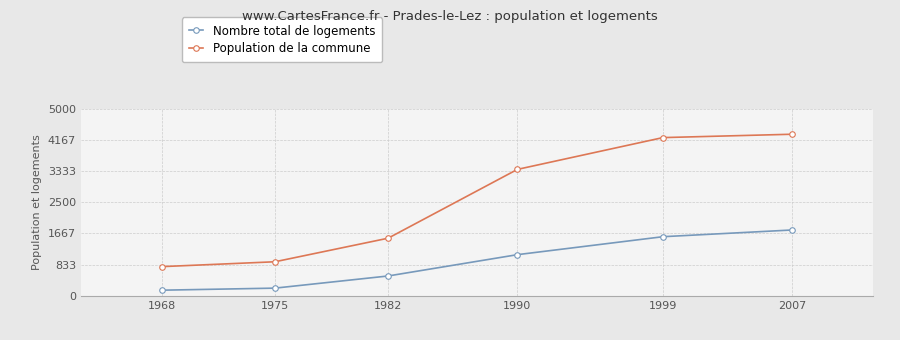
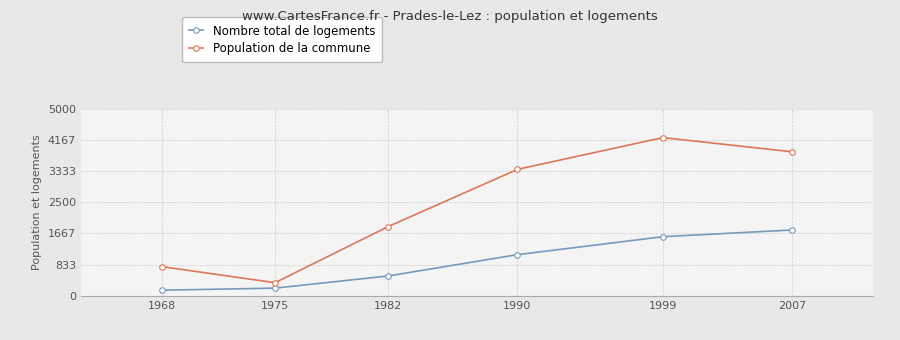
Population de la commune/1975: 910 -> 350
Population de la commune/1982: 1540 -> 1850
Population de la commune/2007: 4320 -> 3850
